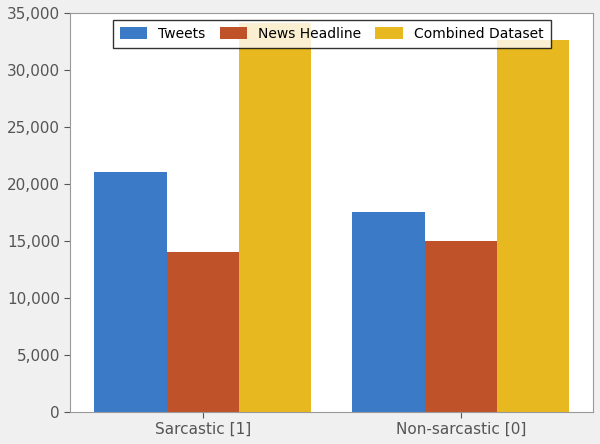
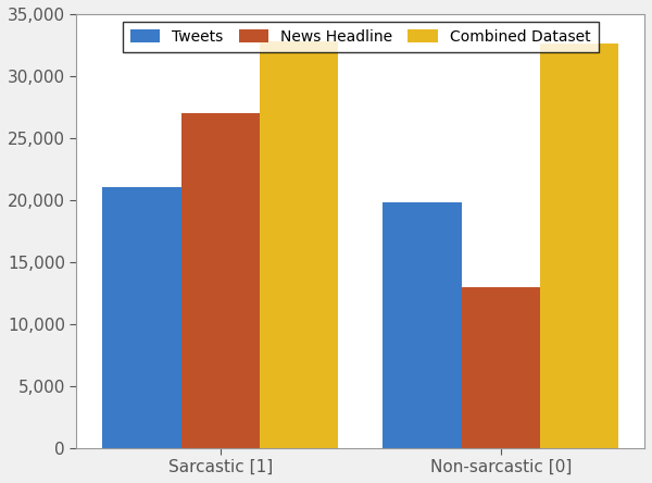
News Headline/Sarcastic [1]: 14,000 -> 27,000
Combined Dataset/Sarcastic [1]: 34,100 -> 32,800
Tweets/Non-sarcastic [0]: 17,500 -> 19,800
News Headline/Non-sarcastic [0]: 15,000 -> 13,000
